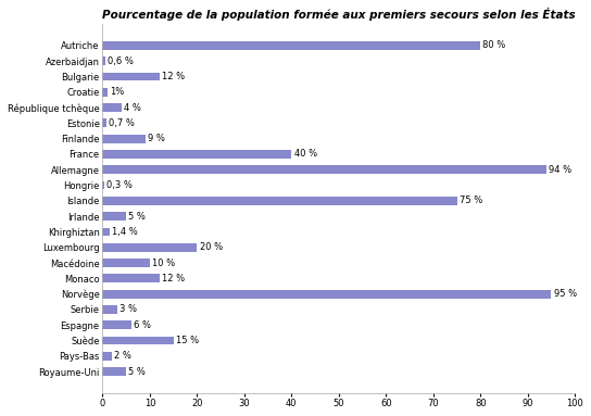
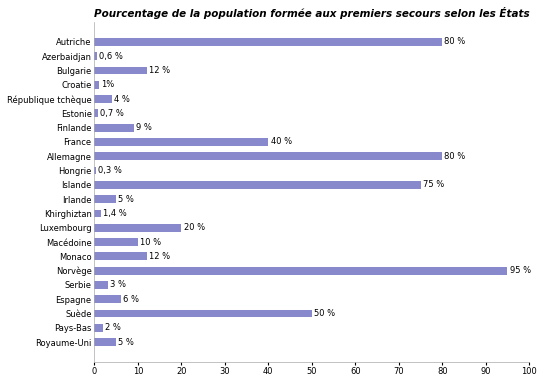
Allemagne: 94 -> 80
Suède: 15 -> 50
